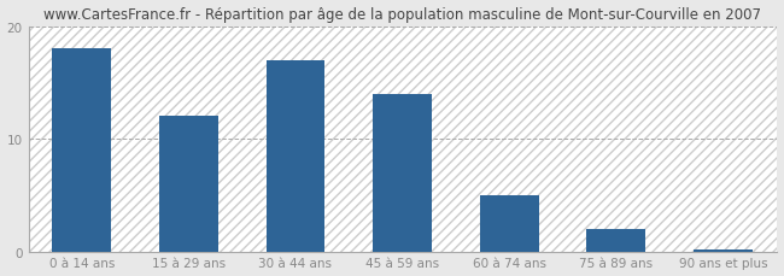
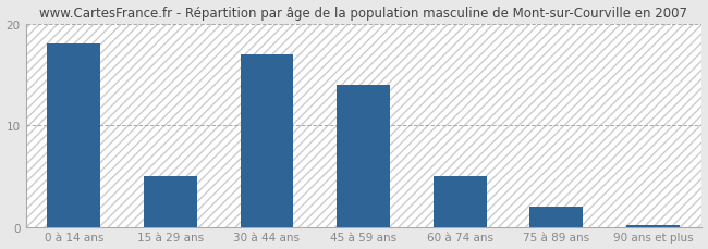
15 à 29 ans: 12.0 -> 5.0
